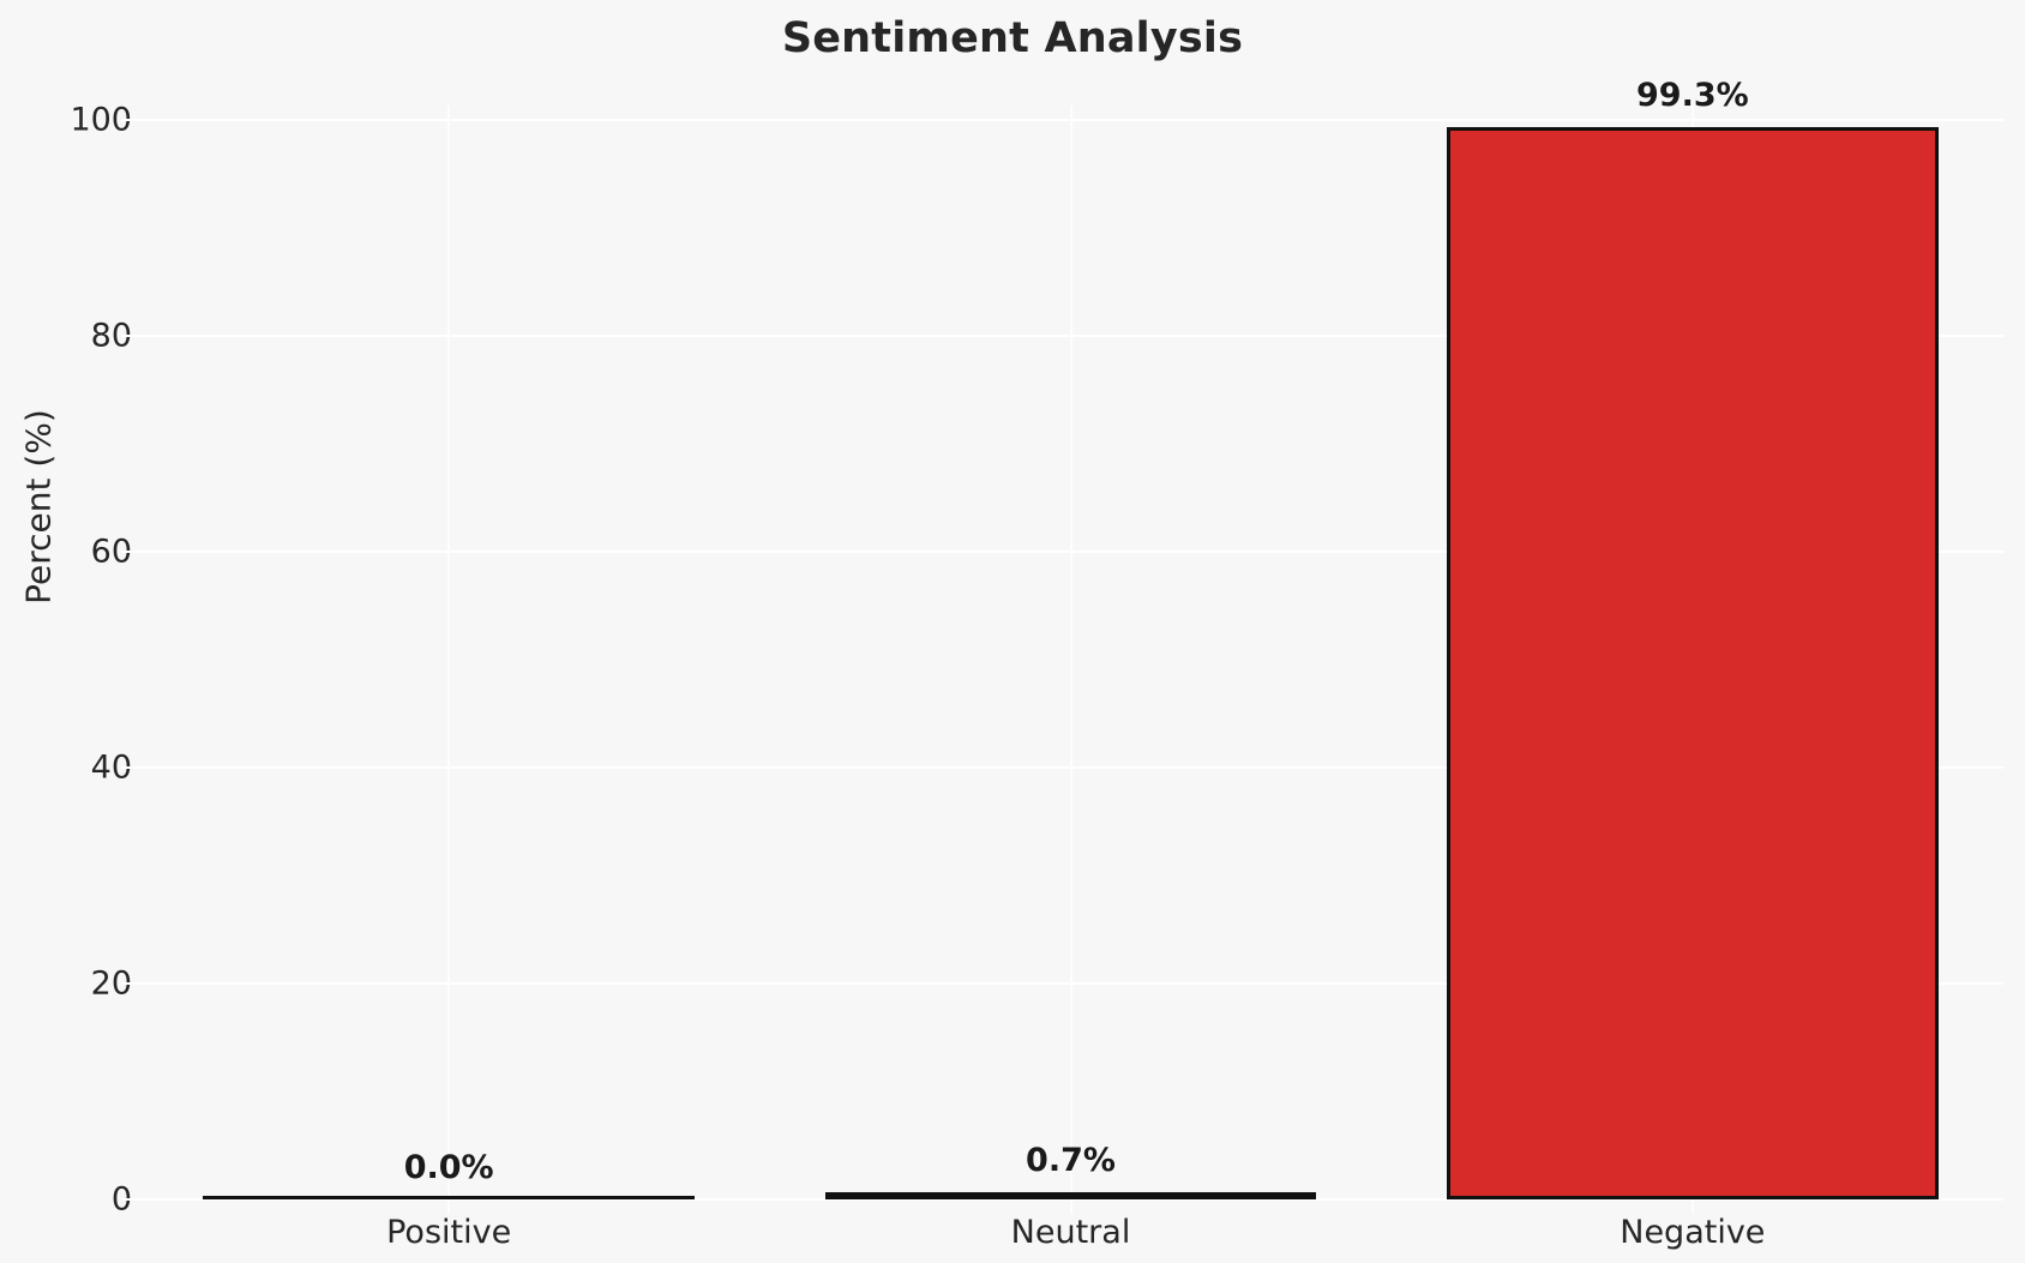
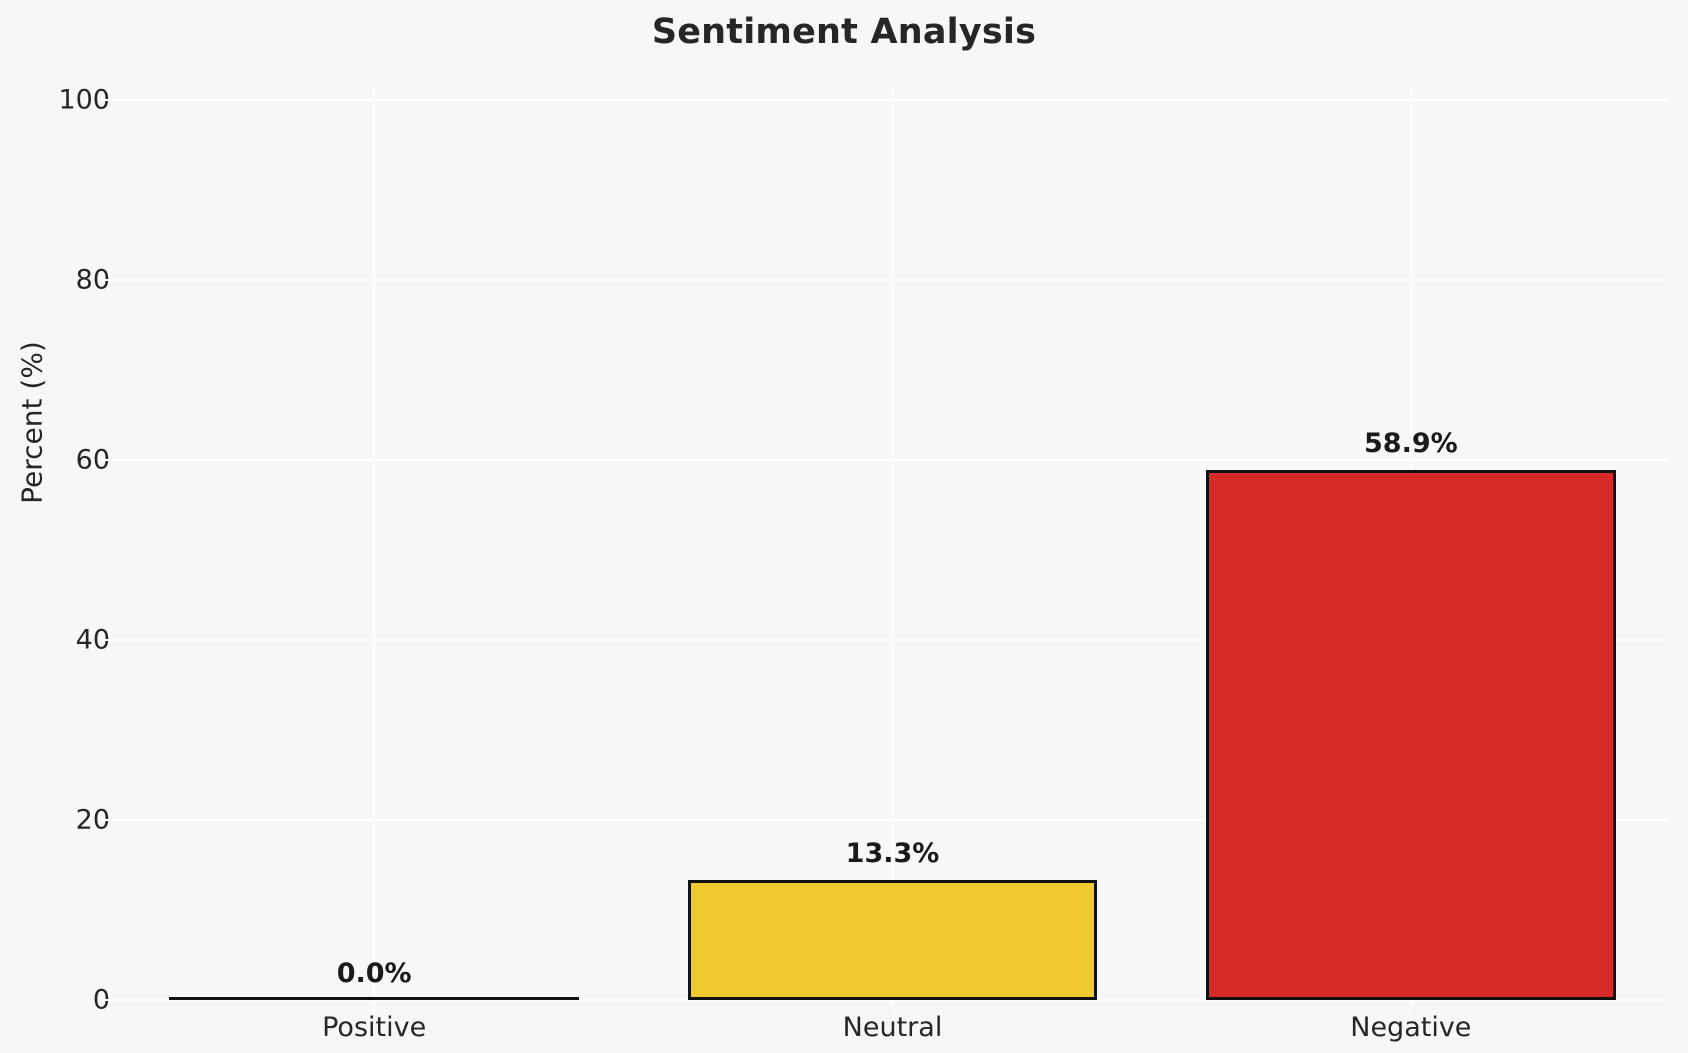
Neutral: 0.7% -> 13.3%
Negative: 99.3% -> 58.9%
